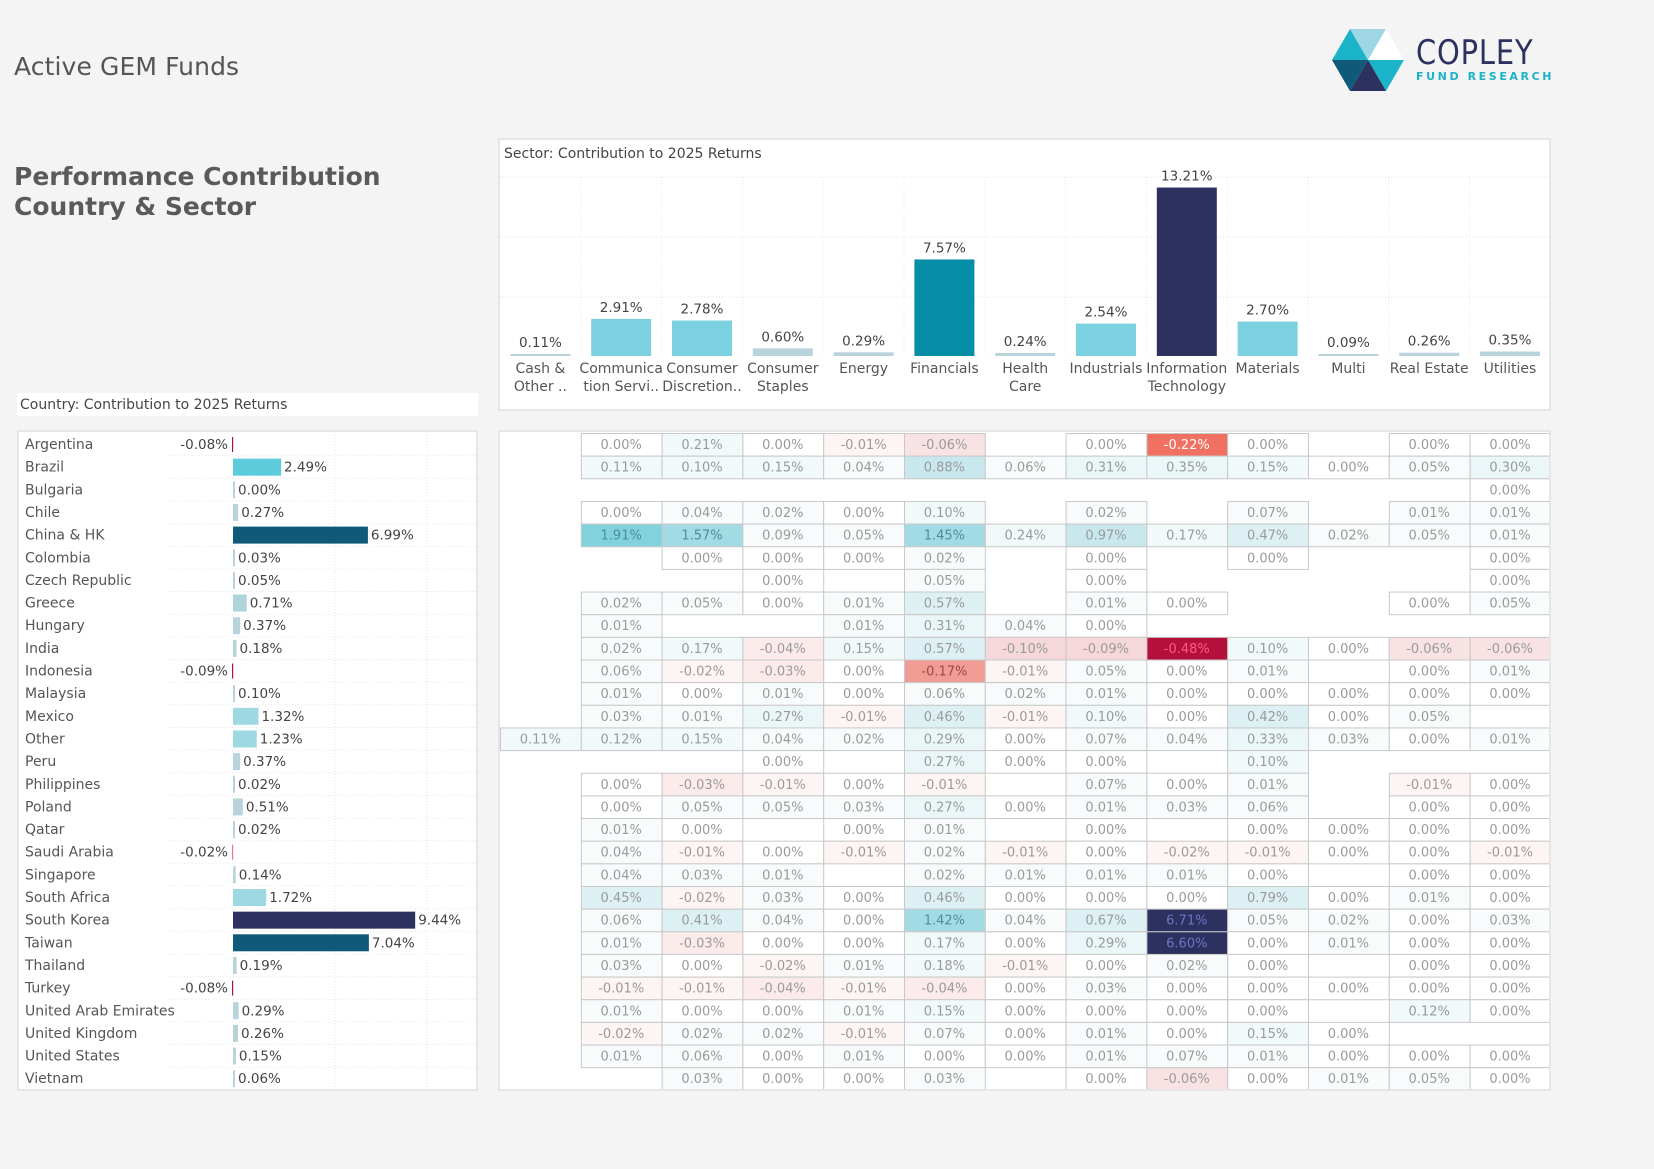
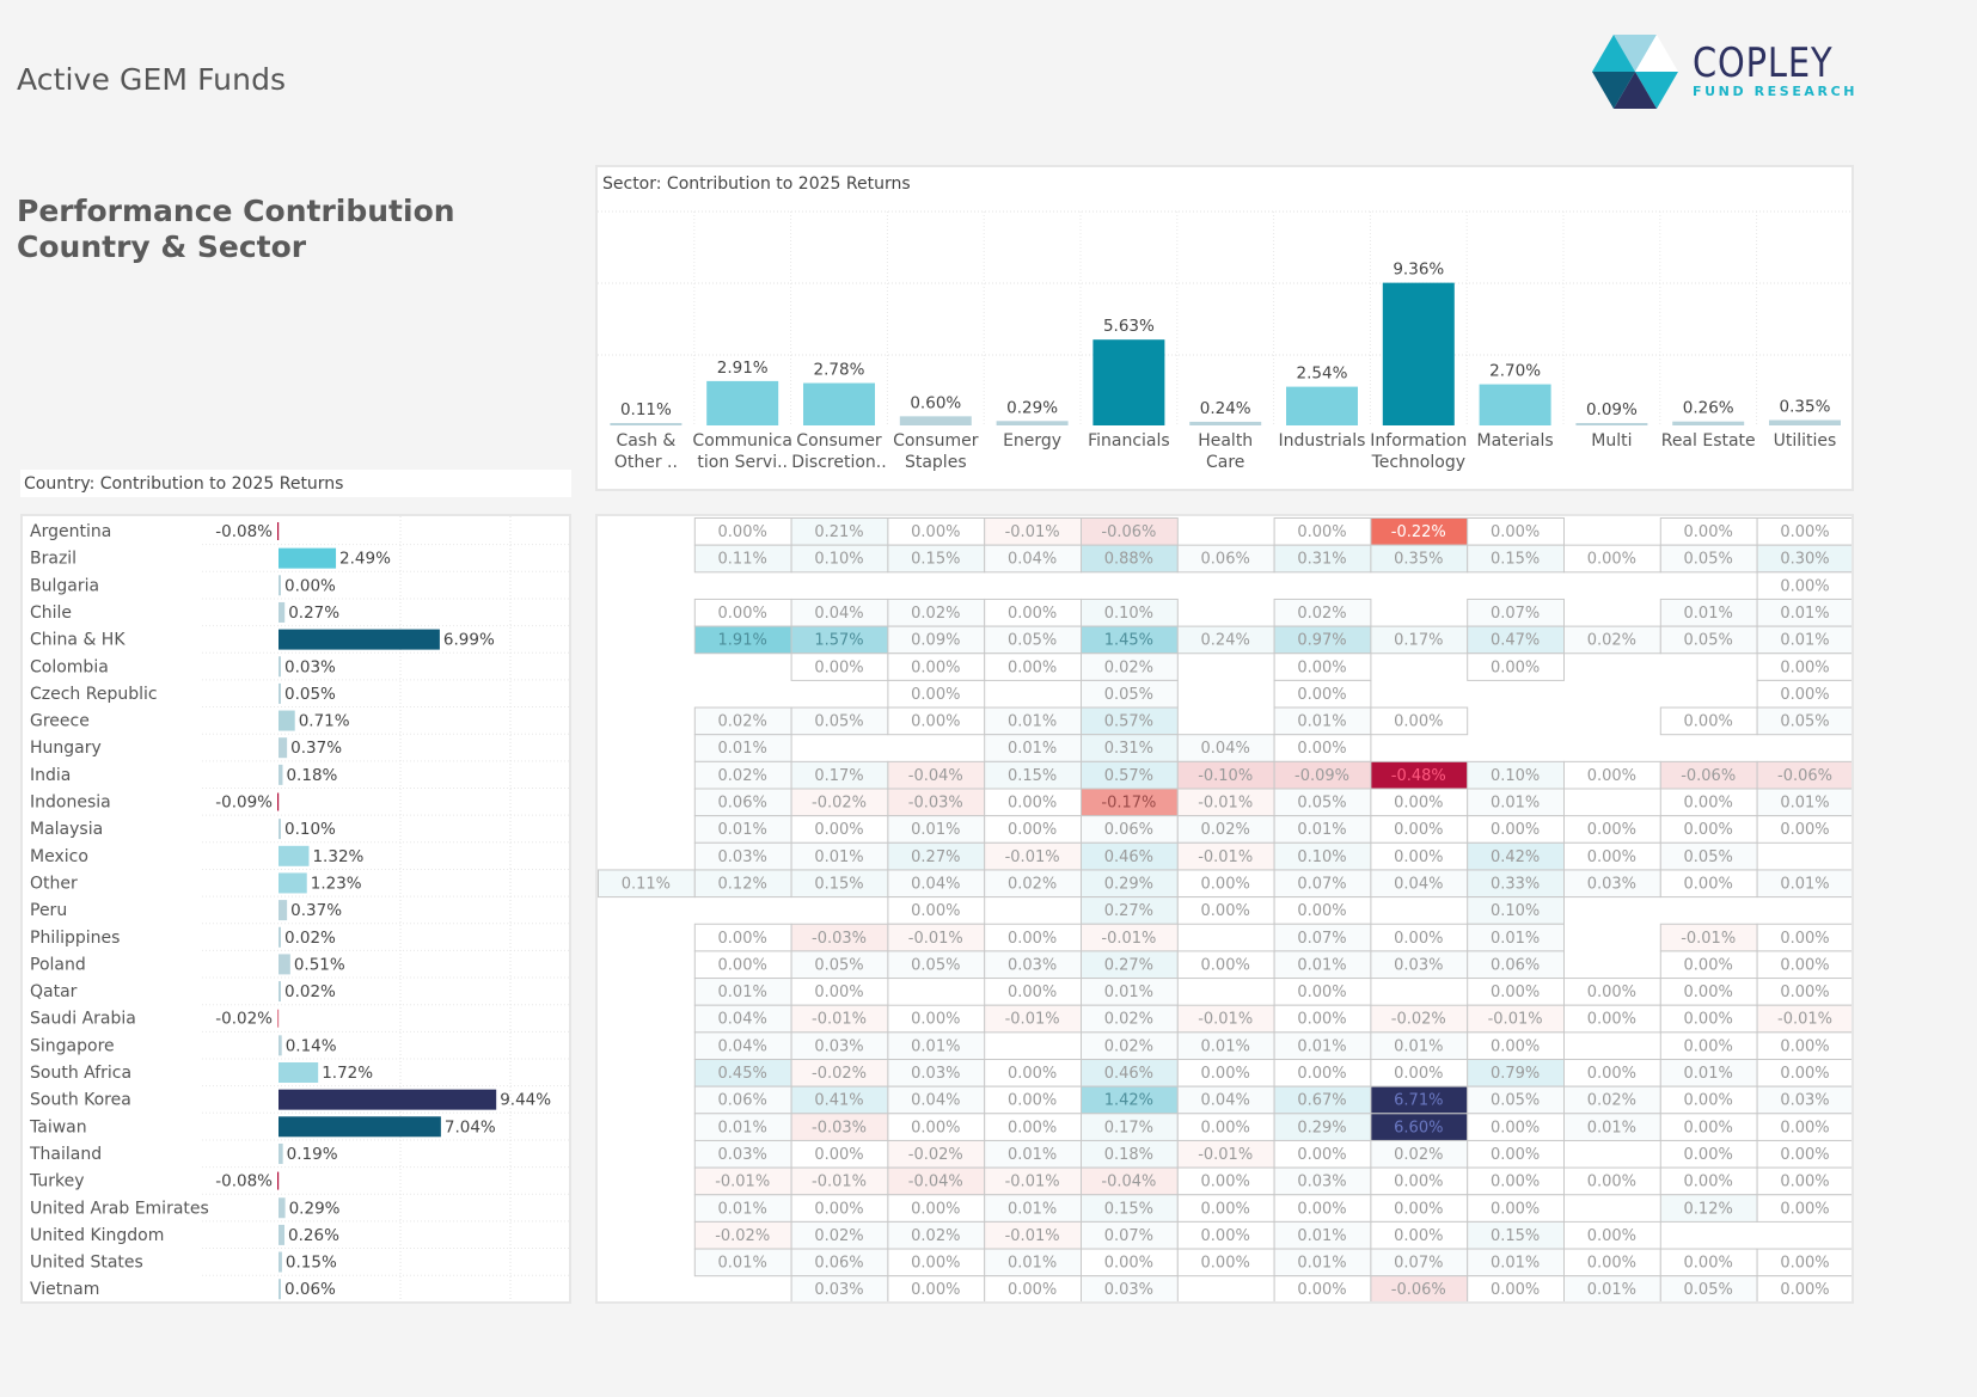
Sector: Contribution to 2025 Returns/Financials: 7.57% -> 5.63%
Sector: Contribution to 2025 Returns/Information Technology: 13.21% -> 9.36%
